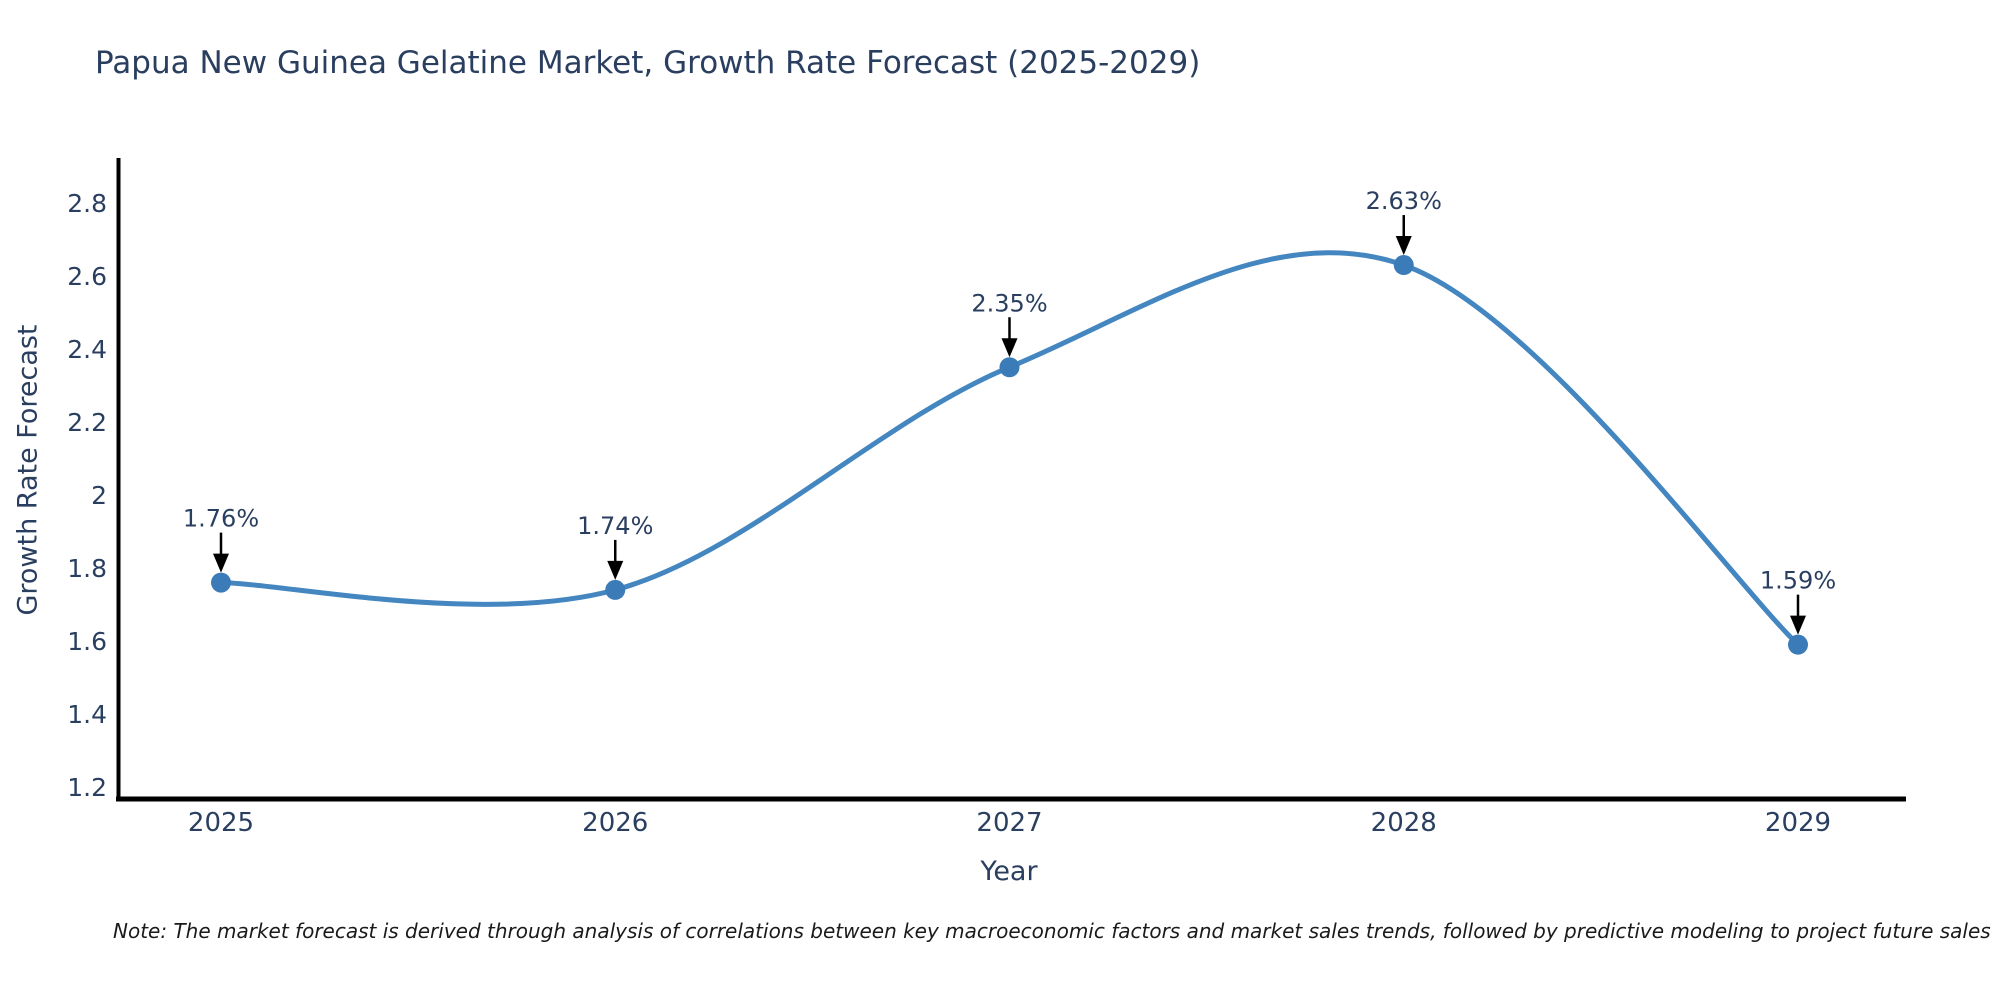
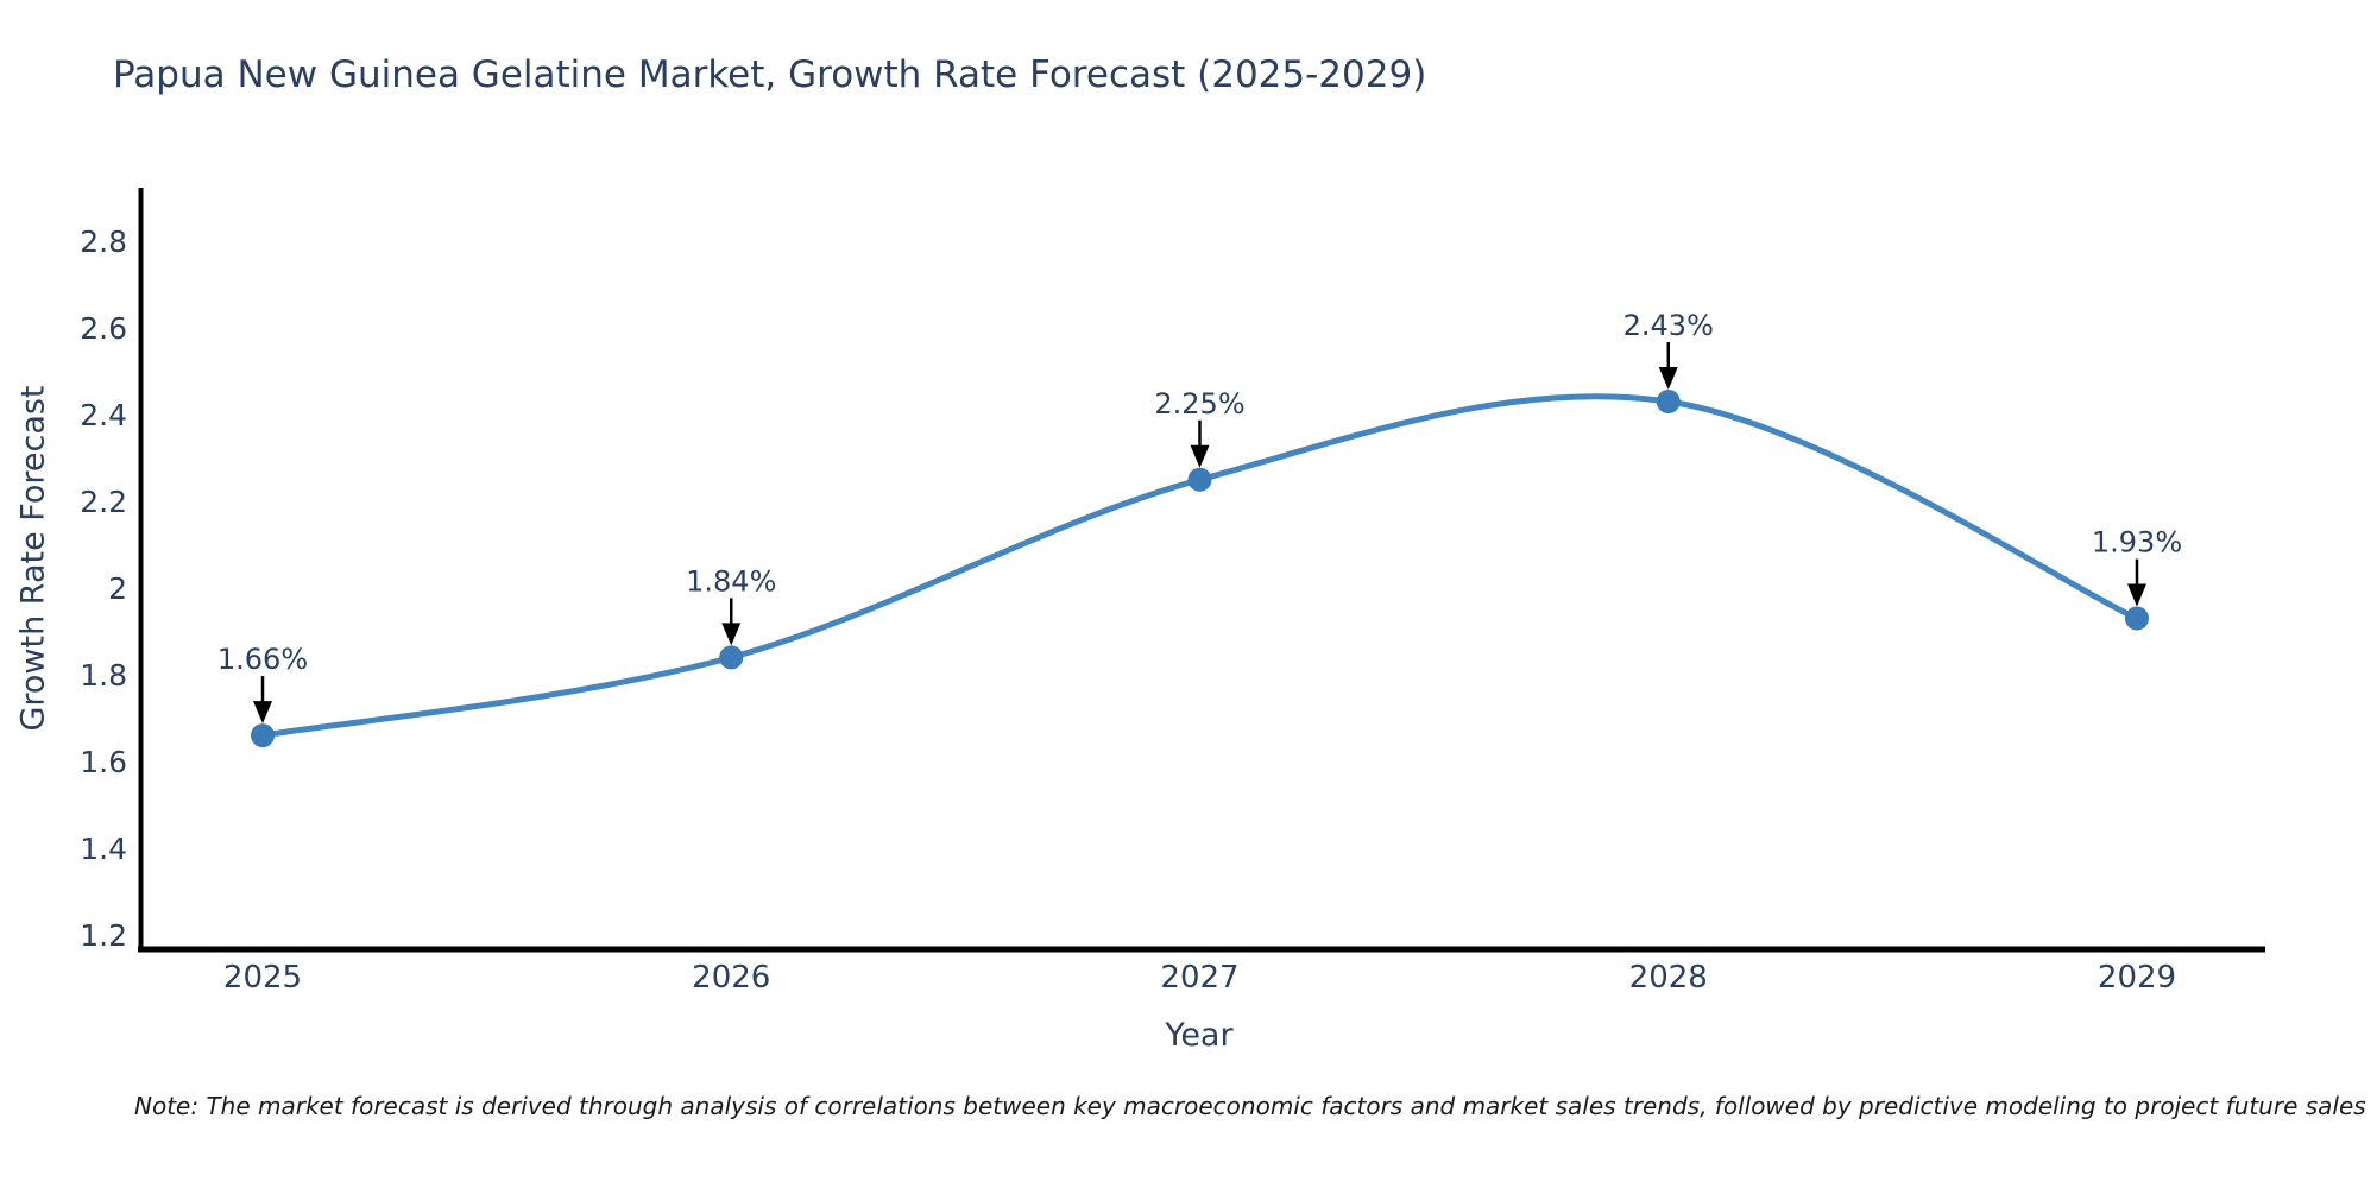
2025: 1.76% -> 1.66%
2026: 1.74% -> 1.84%
2027: 2.35% -> 2.25%
2028: 2.63% -> 2.43%
2029: 1.59% -> 1.93%
